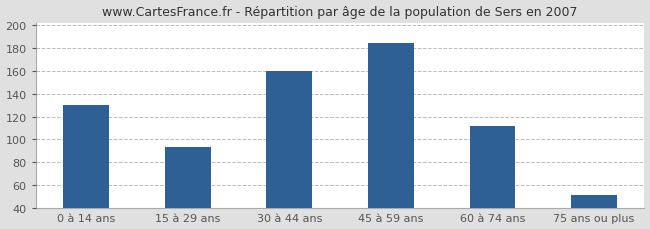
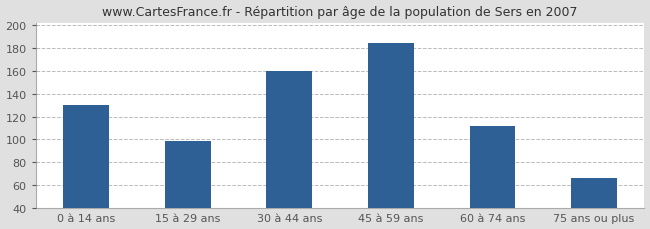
15 à 29 ans: 93 -> 99
75 ans ou plus: 51 -> 66
